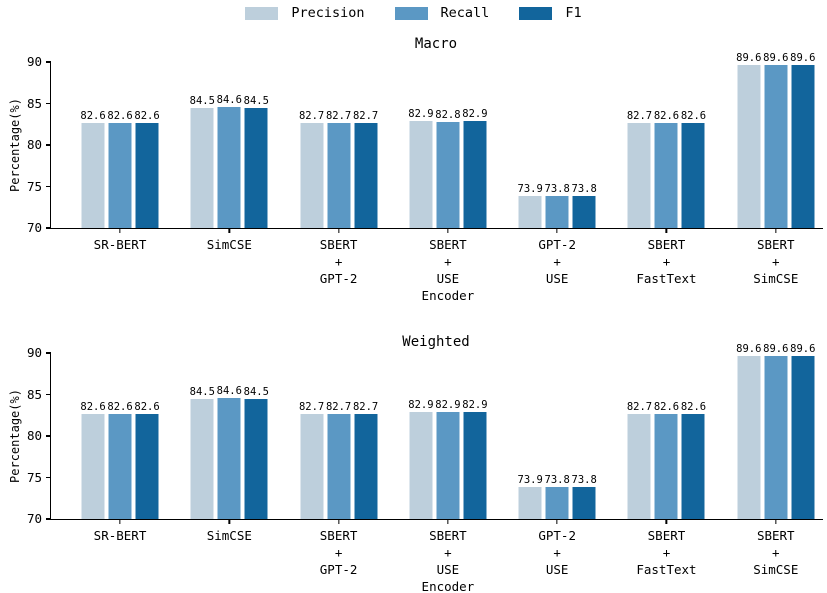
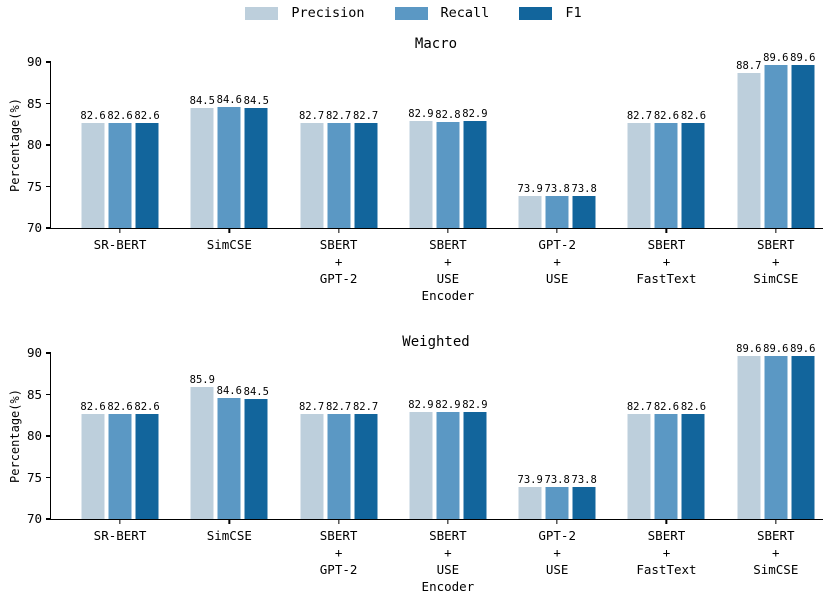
Macro/Precision/SBERT + SimCSE: 89.6 -> 88.7
Weighted/Precision/SimCSE: 84.5 -> 85.9
